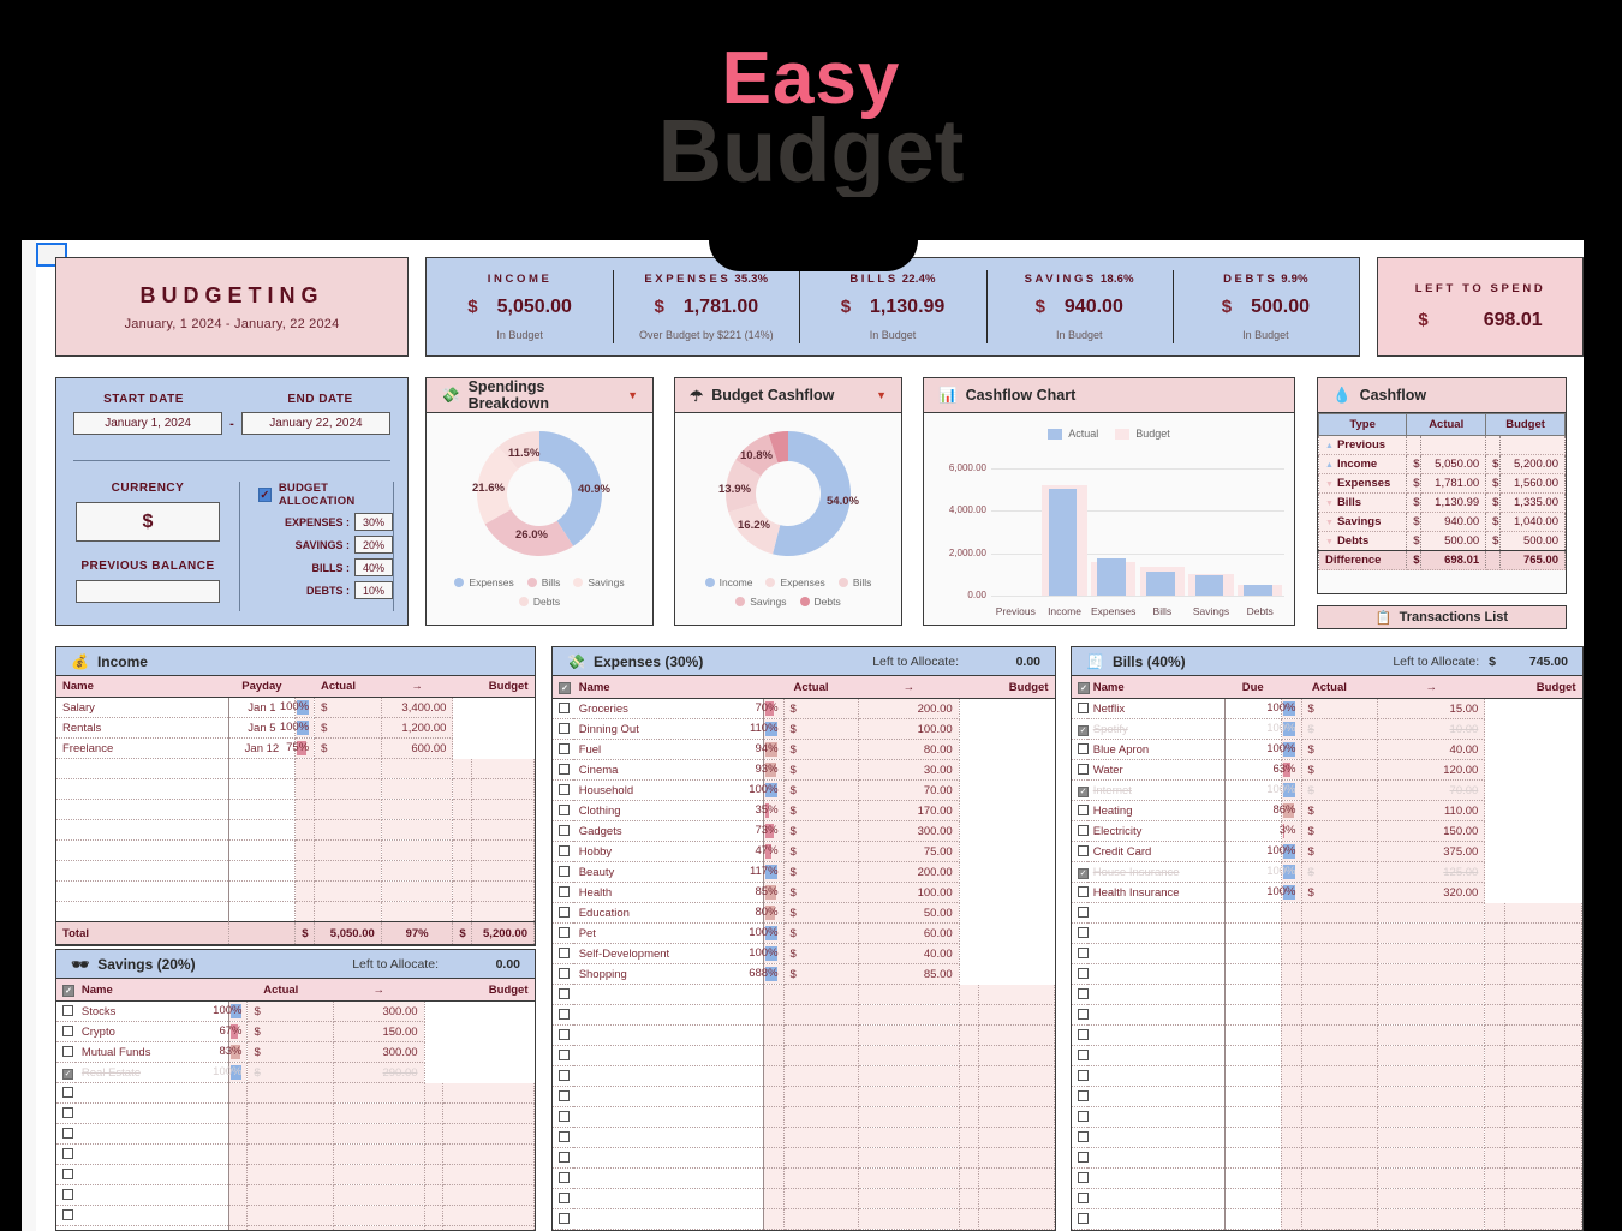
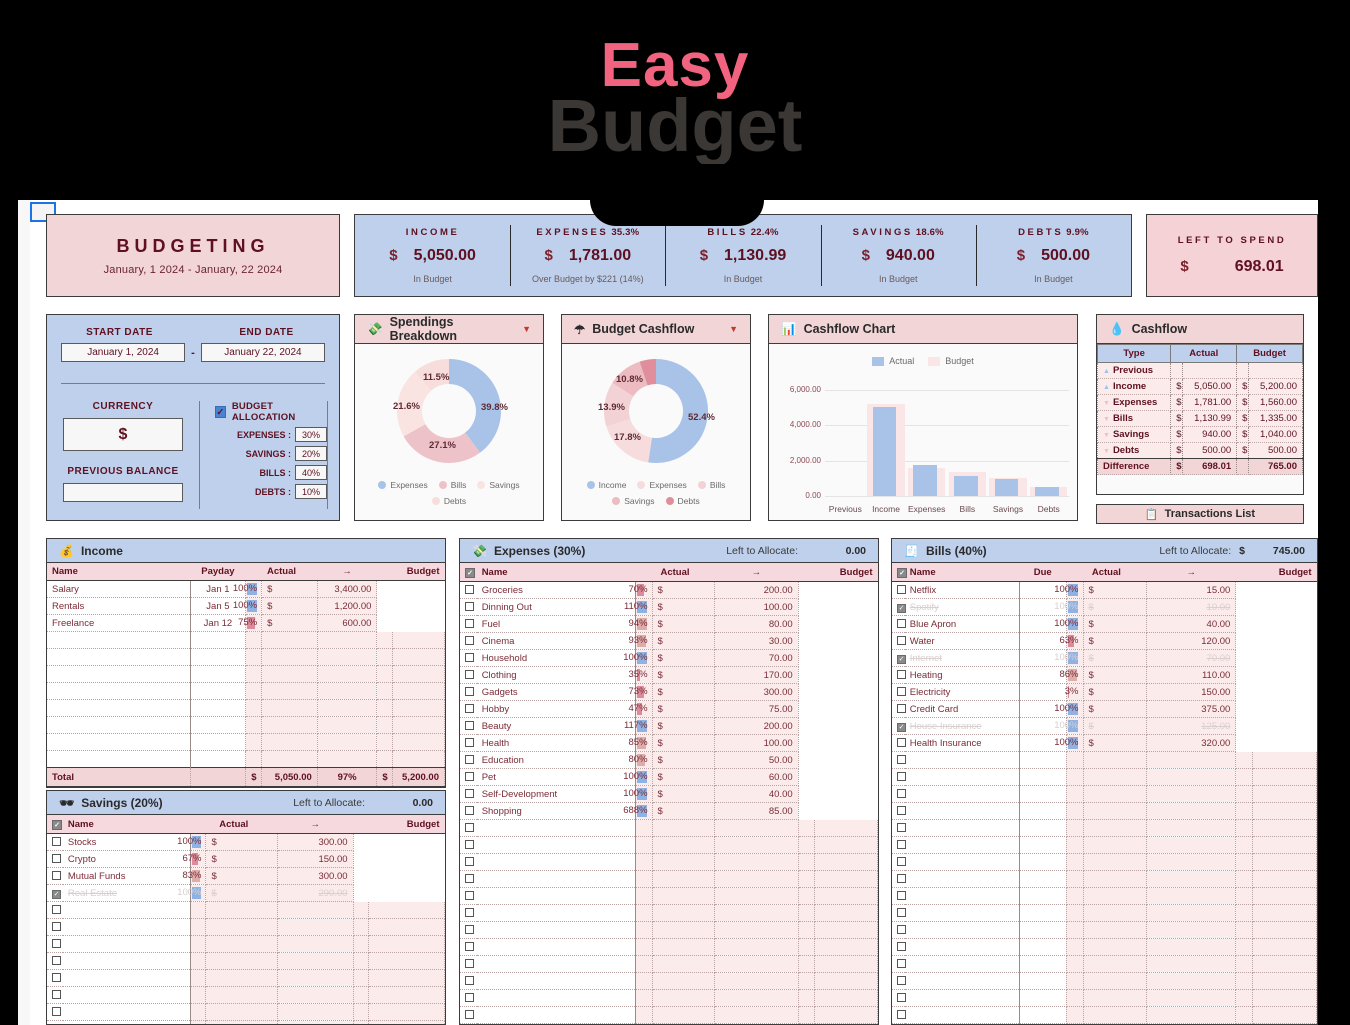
Spendings Breakdown/Expenses: 40.9% -> 39.8%
Spendings Breakdown/Bills: 26.0% -> 27.1%
Budget Cashflow/Income: 54.0% -> 52.4%
Budget Cashflow/Expenses: 16.2% -> 17.8%
